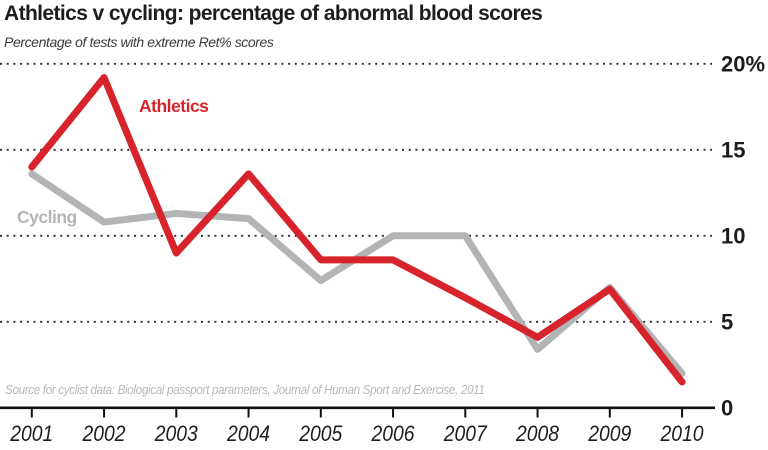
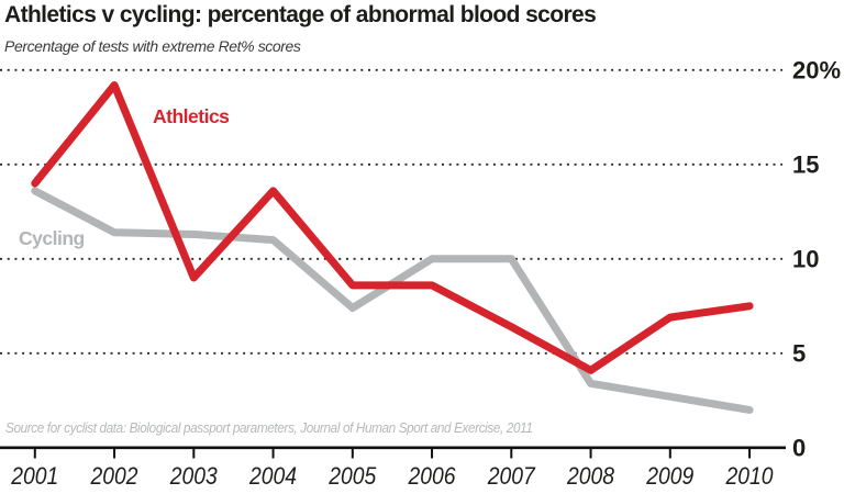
Cycling/2002: 10.8% -> 11.4%
Cycling/2009: 7.0% -> 2.7%
Athletics/2010: 1.5% -> 7.5%
